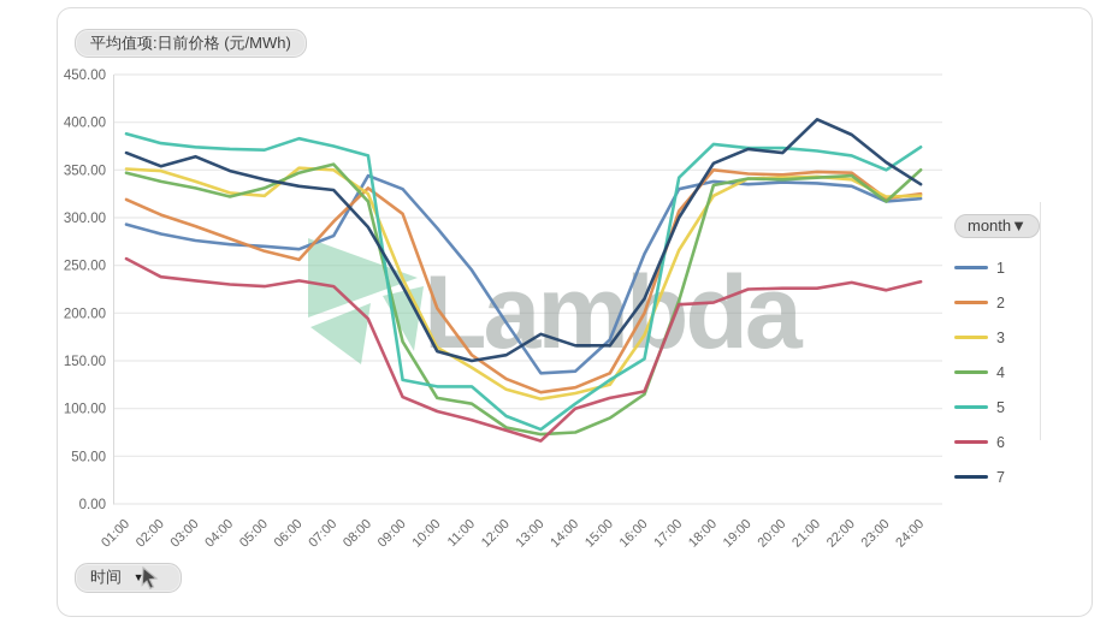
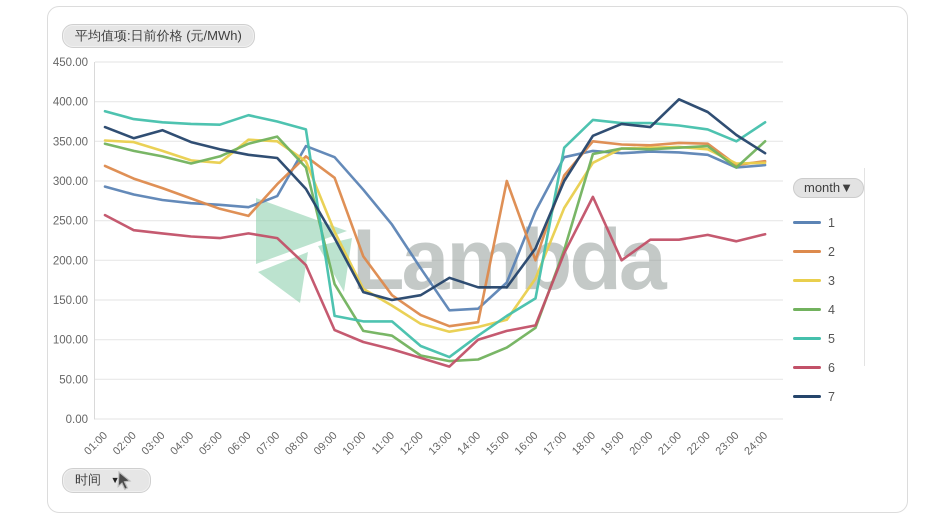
2/15:00: 140 -> 300
6/18:00: 210 -> 280
6/19:00: 220 -> 200
